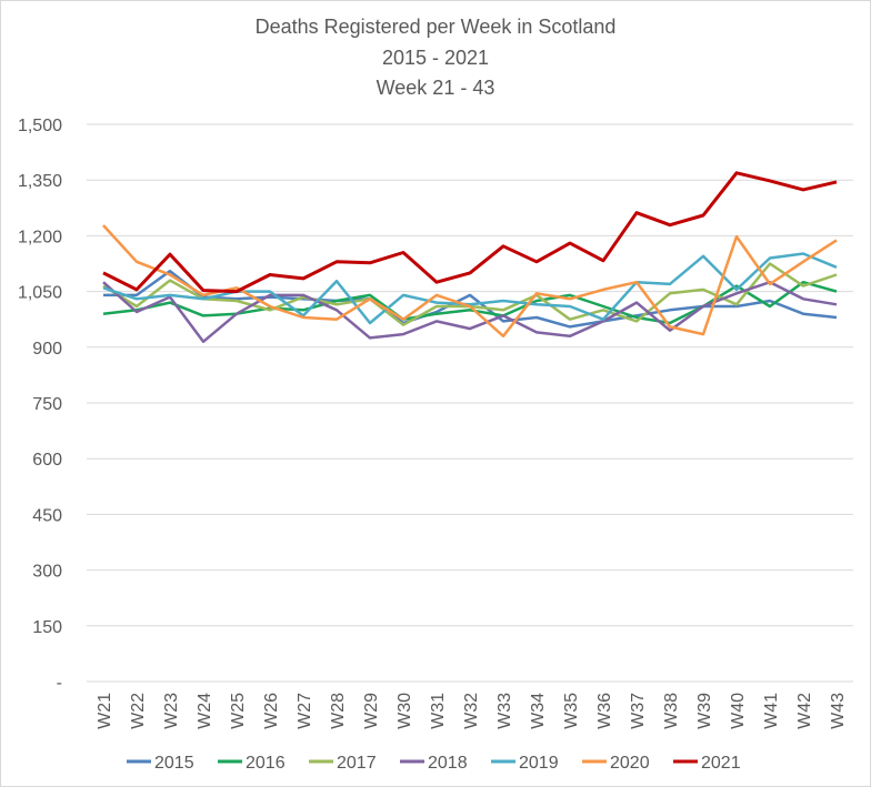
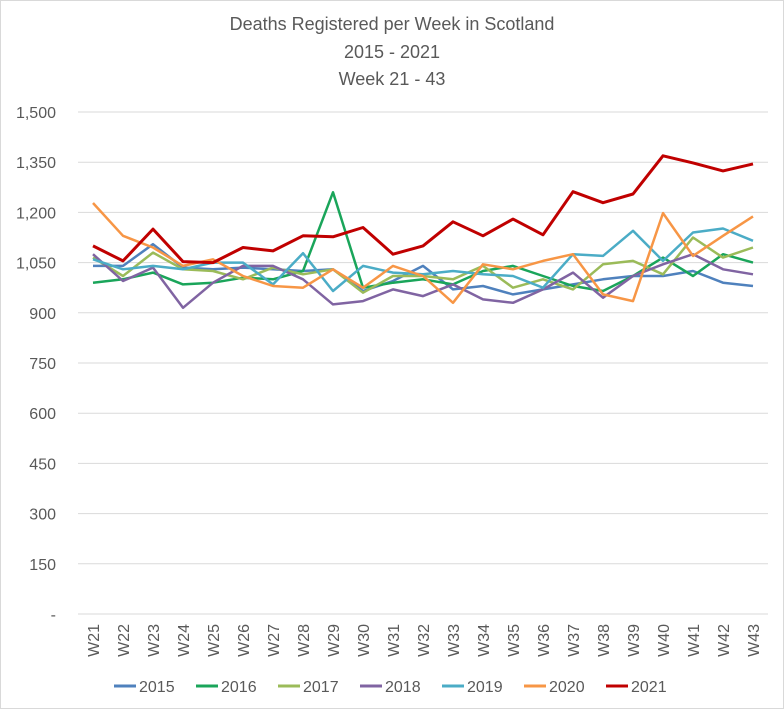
2016/W29: 1040 -> 1260
